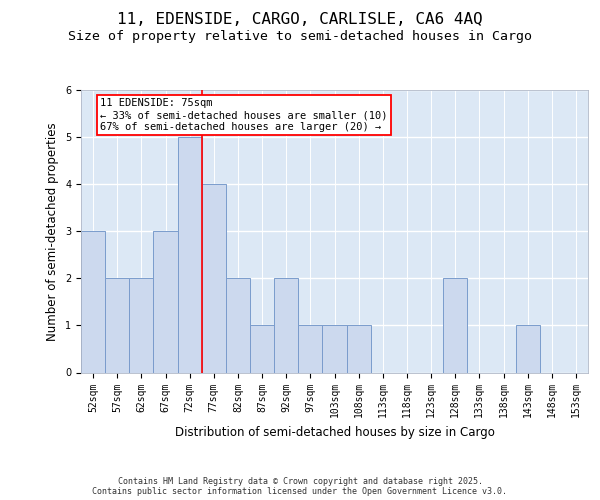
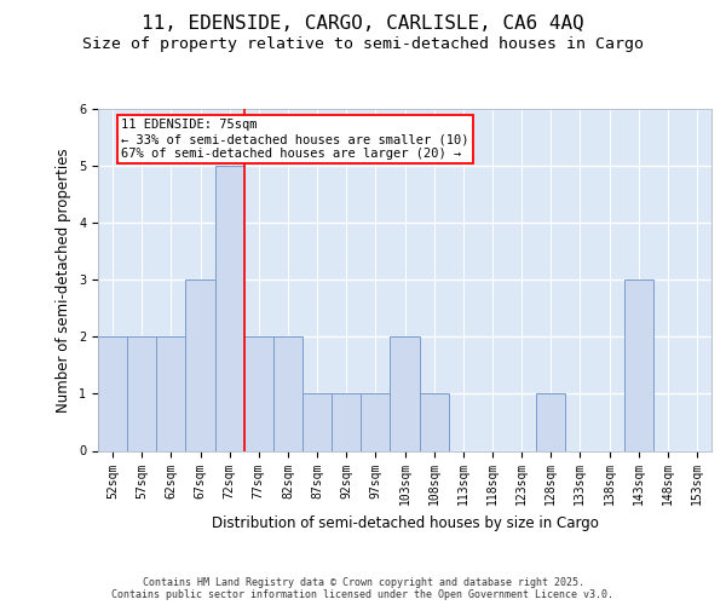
52sqm: 3 -> 2
77sqm: 4 -> 2
92sqm: 2 -> 1
103sqm: 1 -> 2
128sqm: 2 -> 1
143sqm: 1 -> 3
